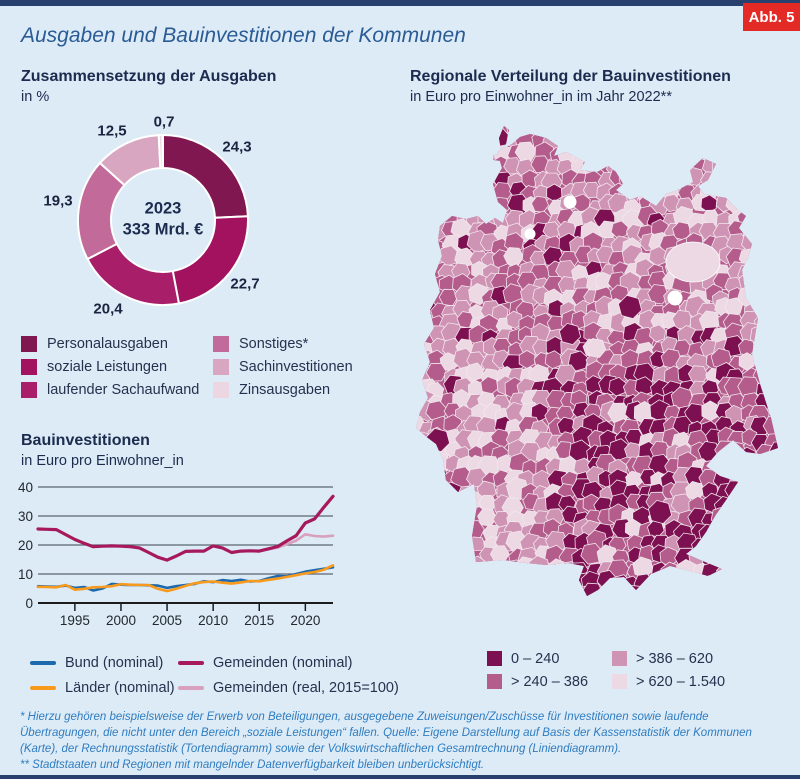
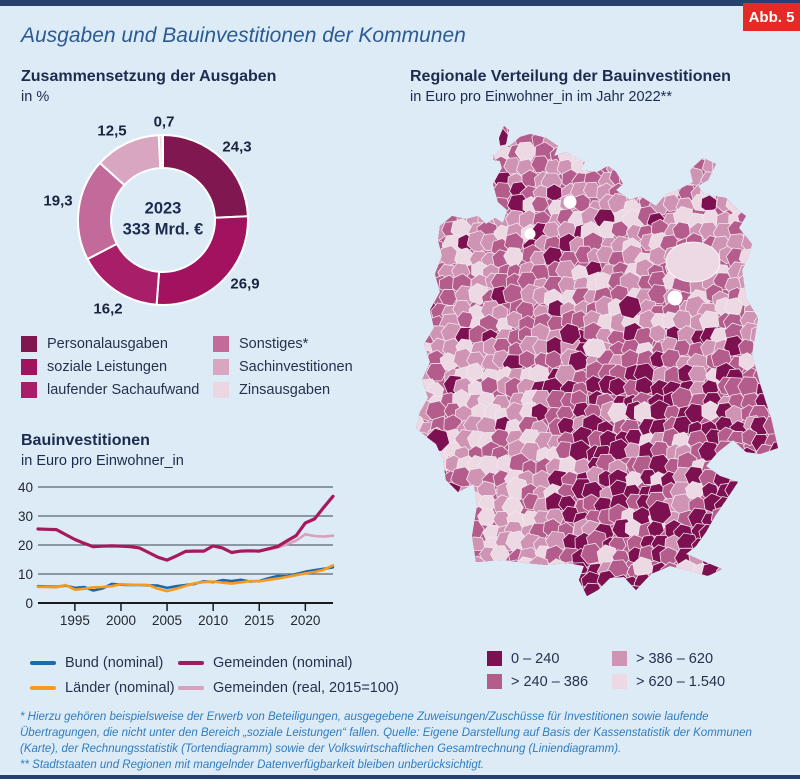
Zusammensetzung der Ausgaben/soziale Leistungen: 22,7 -> 26,9
Zusammensetzung der Ausgaben/laufender Sachaufwand: 20,4 -> 16,2
